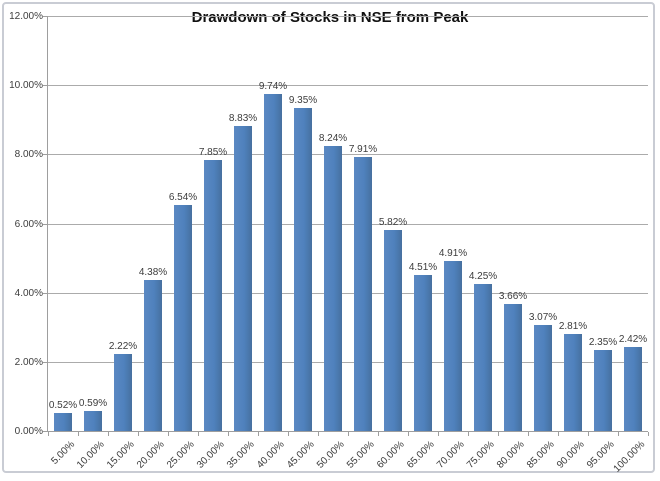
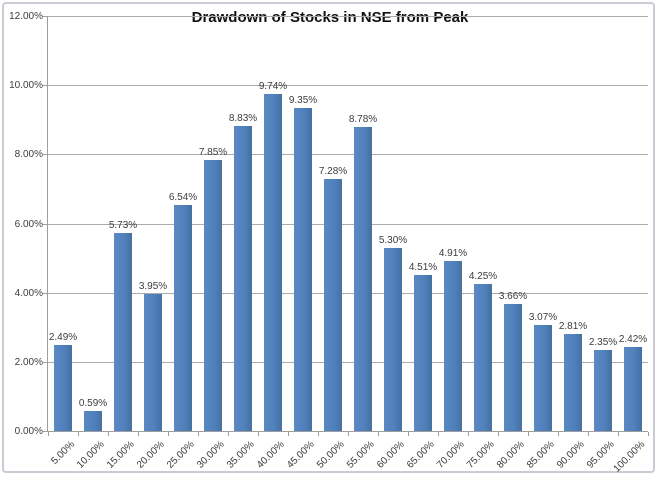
5.00%: 0.52% -> 2.49%
15.00%: 2.22% -> 5.73%
20.00%: 4.38% -> 3.95%
50.00%: 8.24% -> 7.28%
55.00%: 7.91% -> 8.78%
60.00%: 5.82% -> 5.30%
